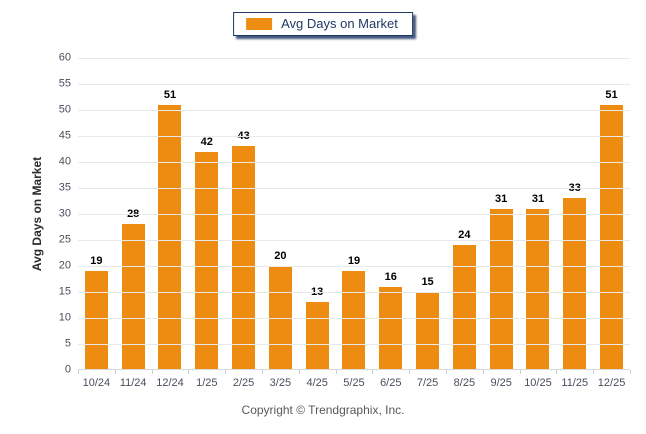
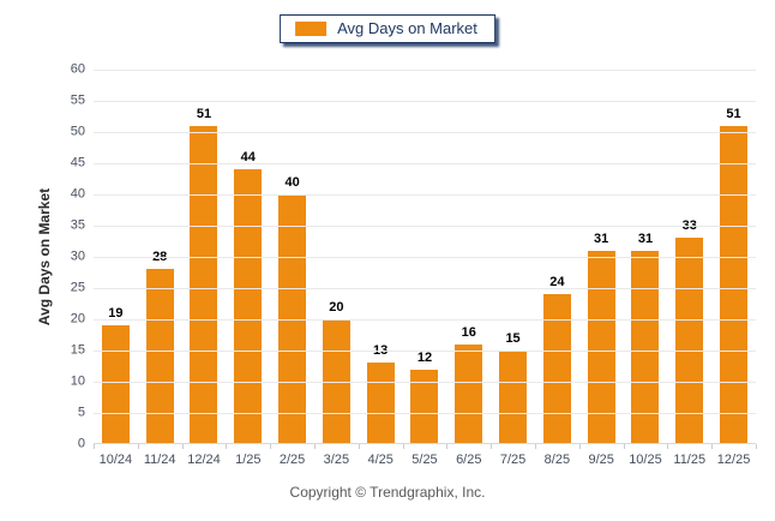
1/25: 42 -> 44
2/25: 43 -> 40
5/25: 19 -> 12
